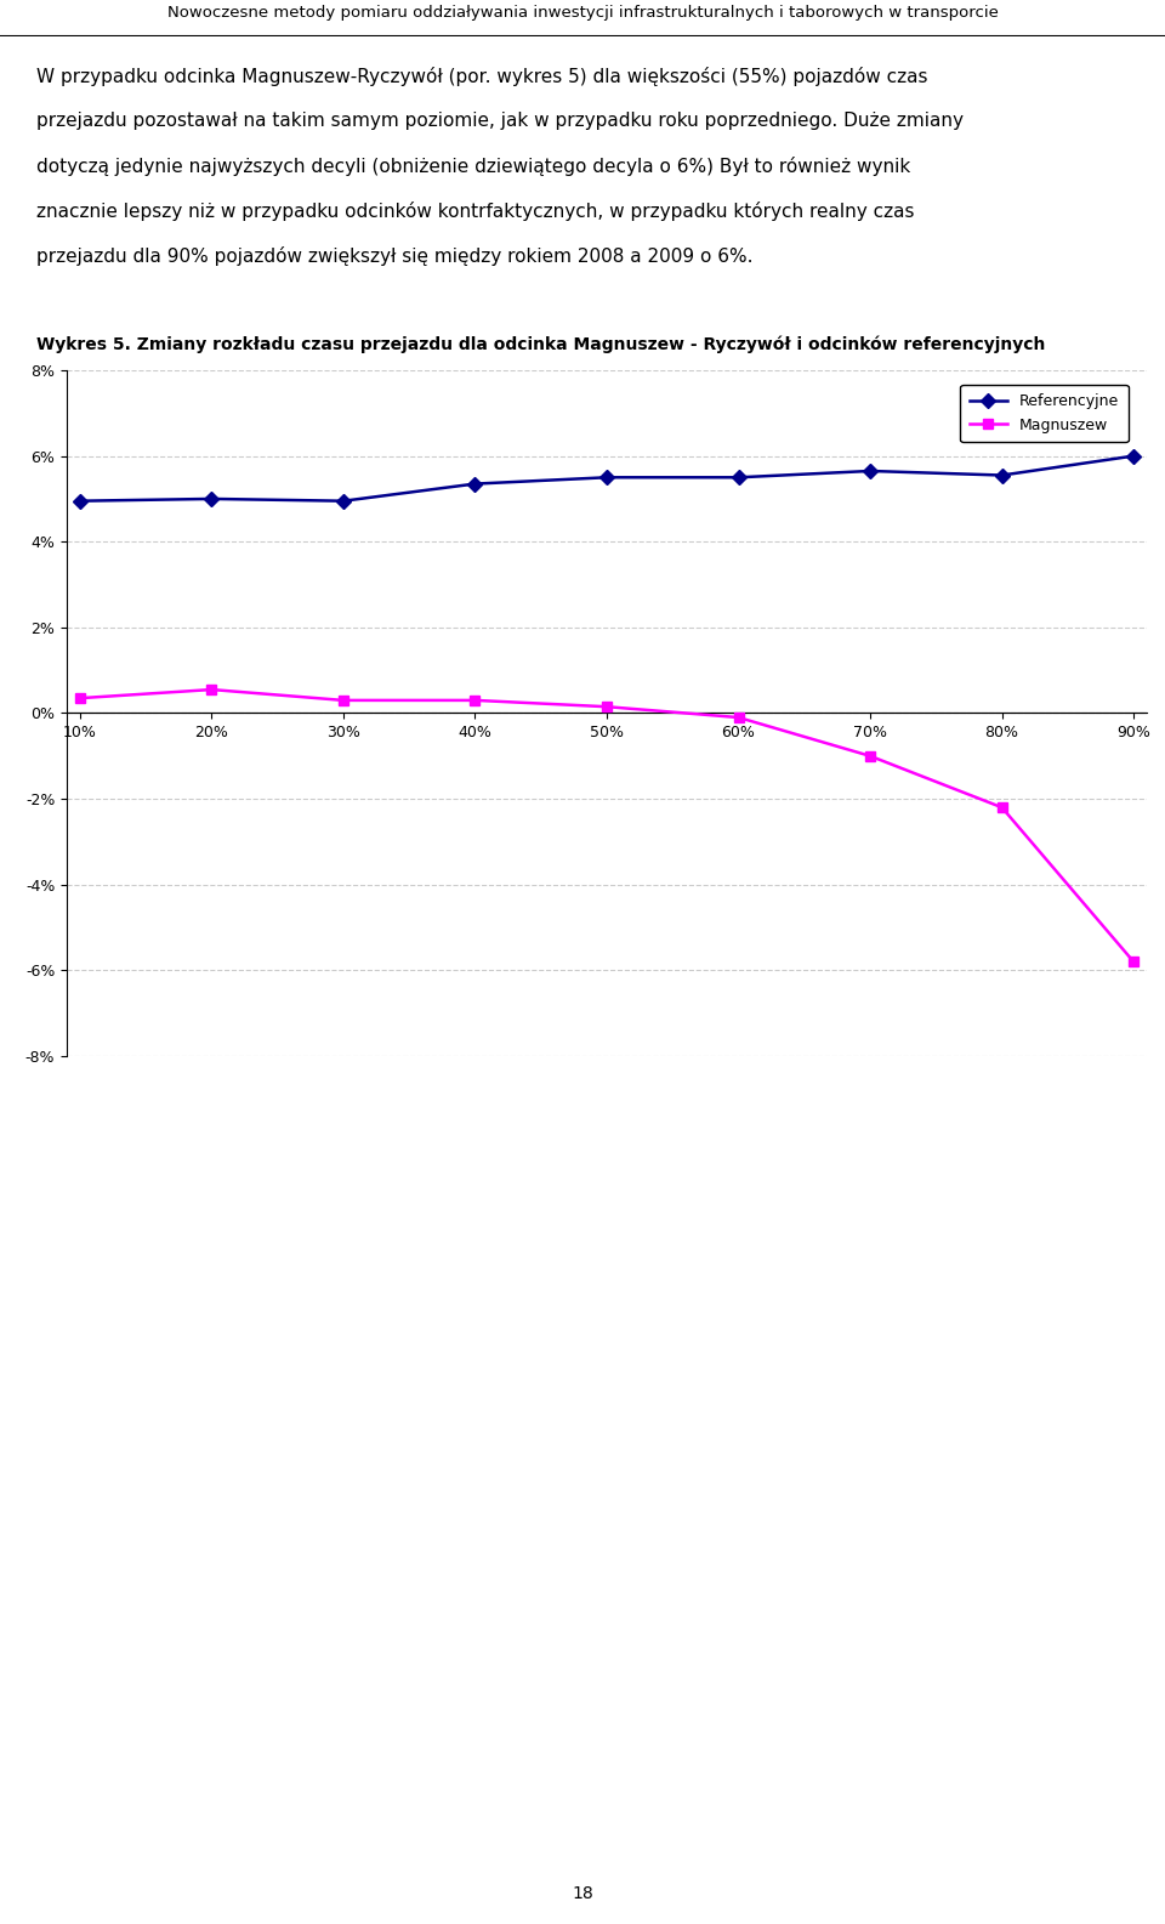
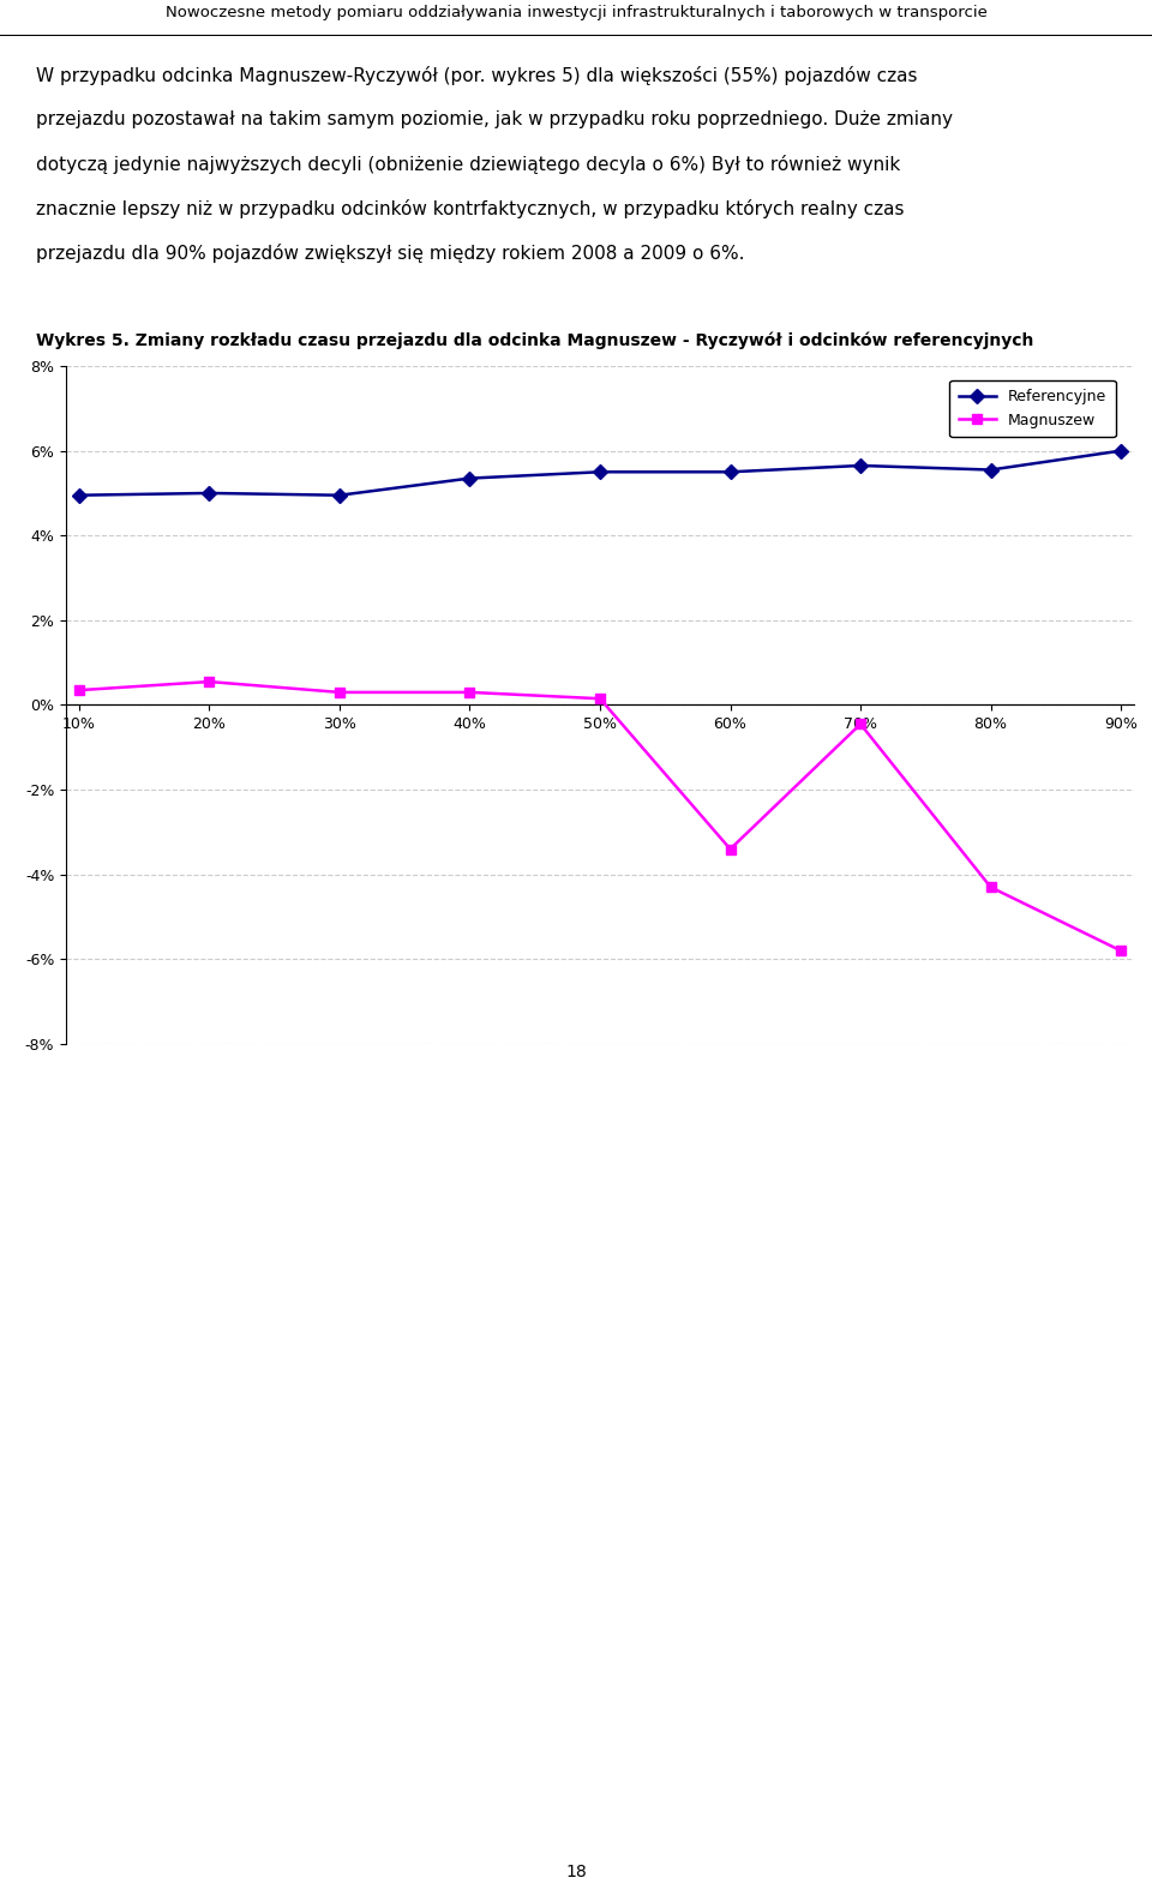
Magnuszew/60%: -0.10% -> -3.40%
Magnuszew/70%: -1.00% -> -0.45%
Magnuszew/80%: -2.20% -> -4.30%
